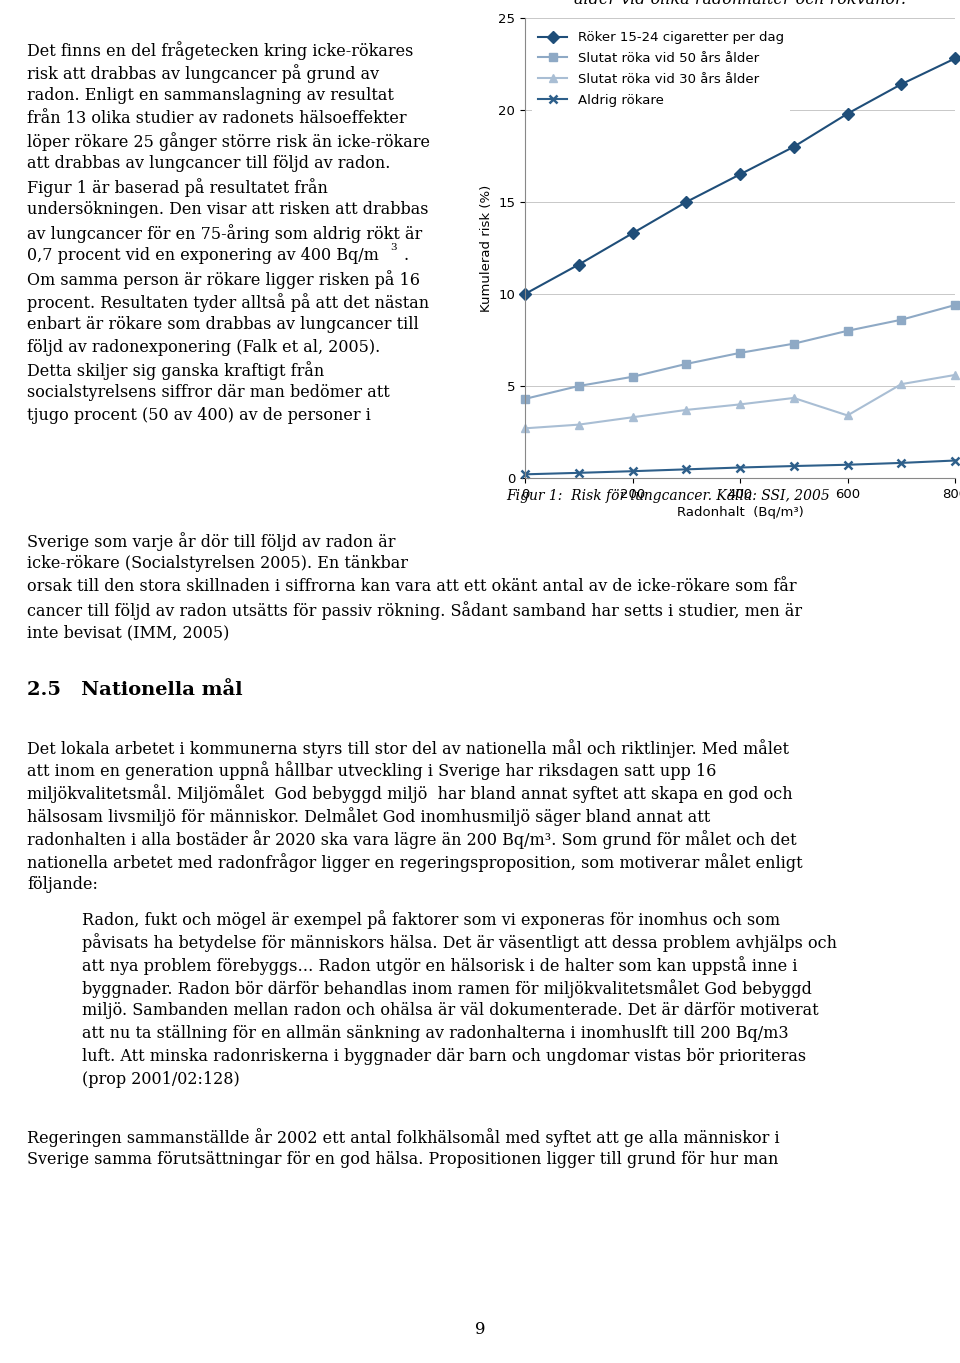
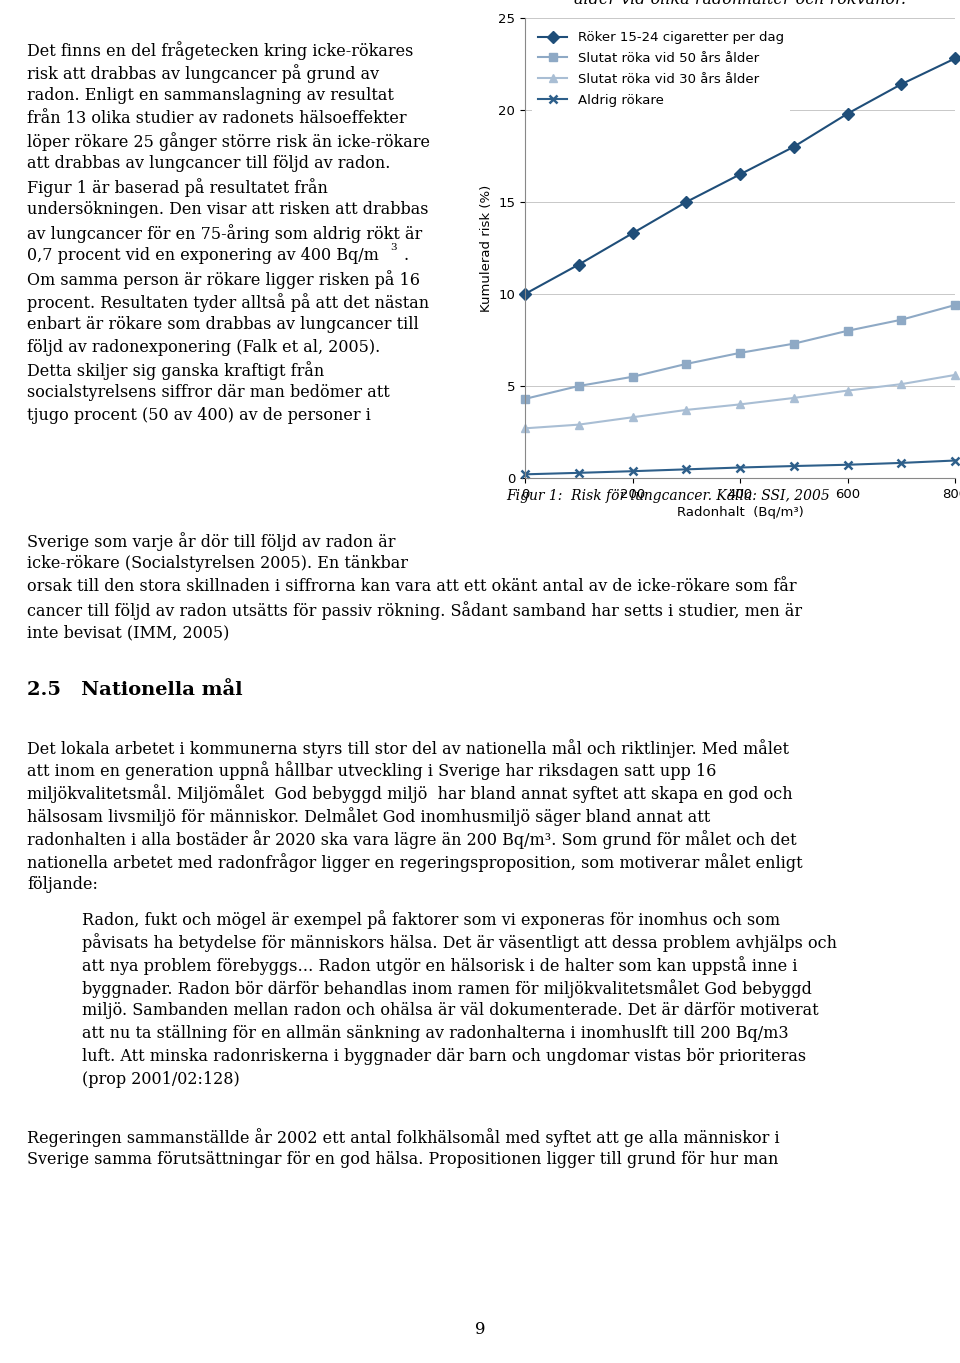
Slutat röka vid 30 års ålder/600: 3.4 -> 4.8
